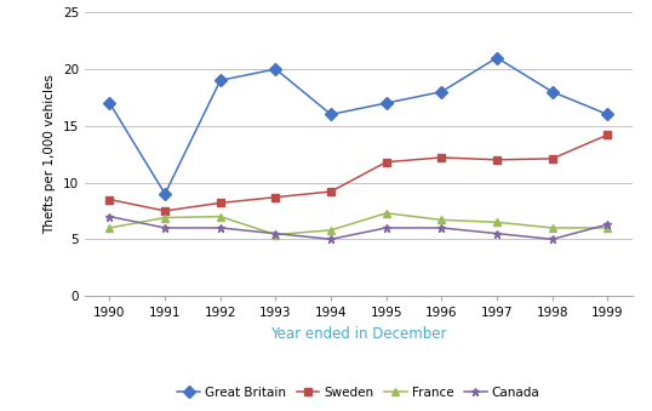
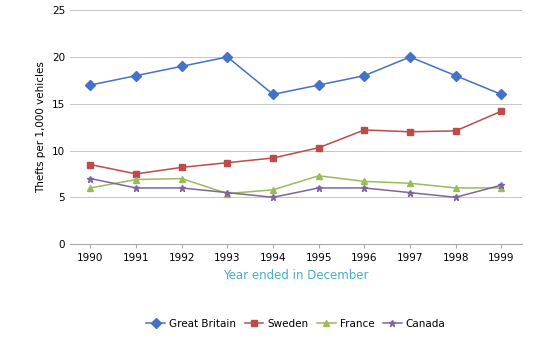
Great Britain/1991: 9 -> 18
Sweden/1995: 11.8 -> 10.3
Great Britain/1997: 21 -> 20
